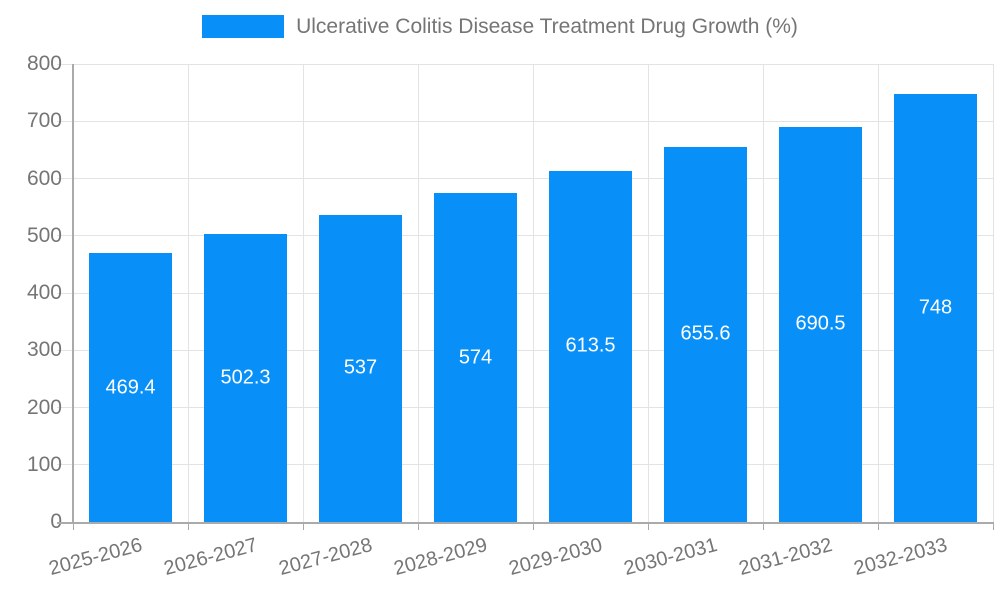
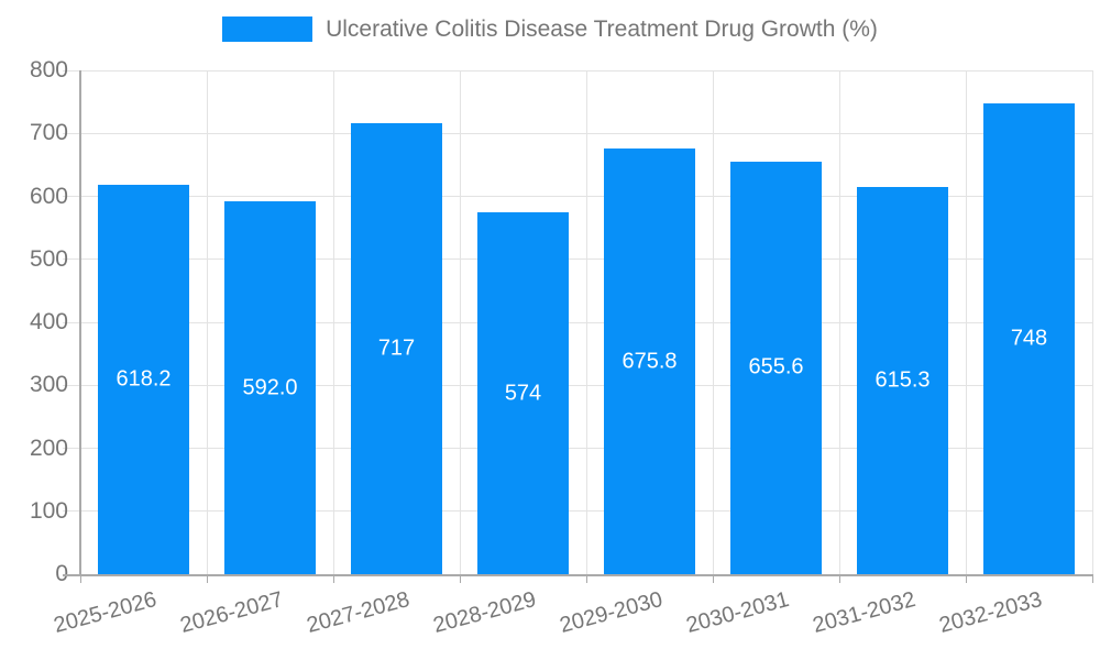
2025-2026: 469.4 -> 618.2
2026-2027: 502.3 -> 592.0
2027-2028: 537 -> 717
2029-2030: 613.5 -> 675.8
2031-2032: 690.5 -> 615.3
